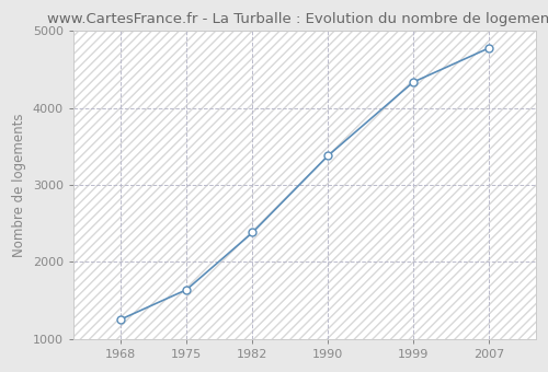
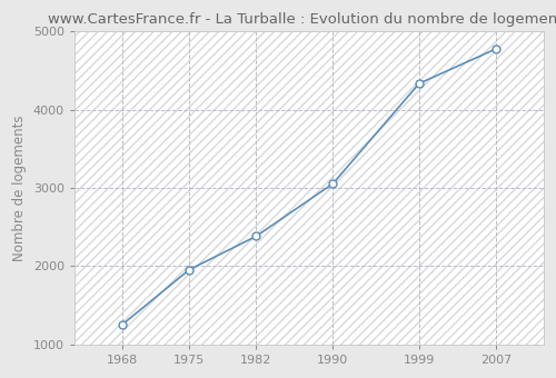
1975: 1640 -> 1960
1990: 3380 -> 3050
